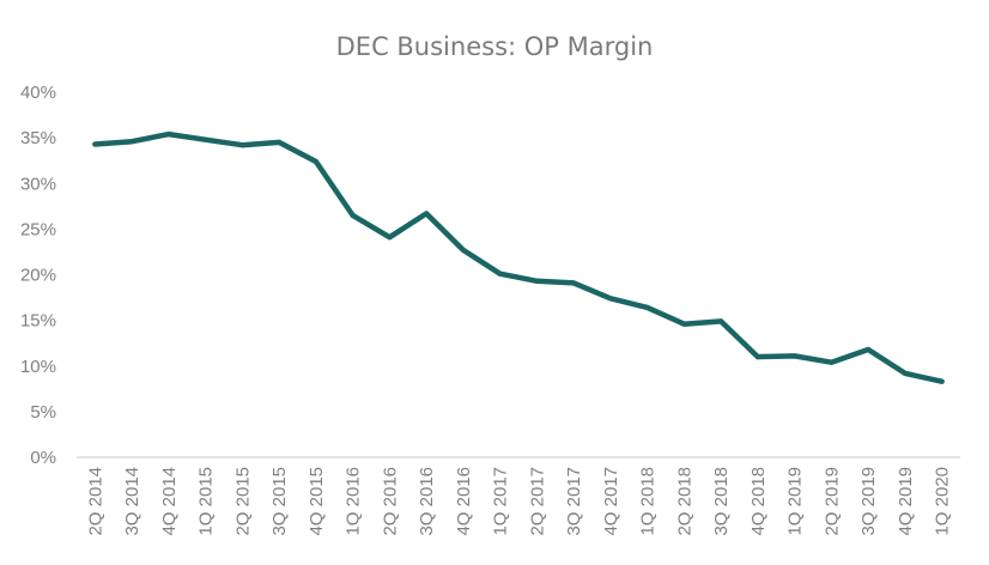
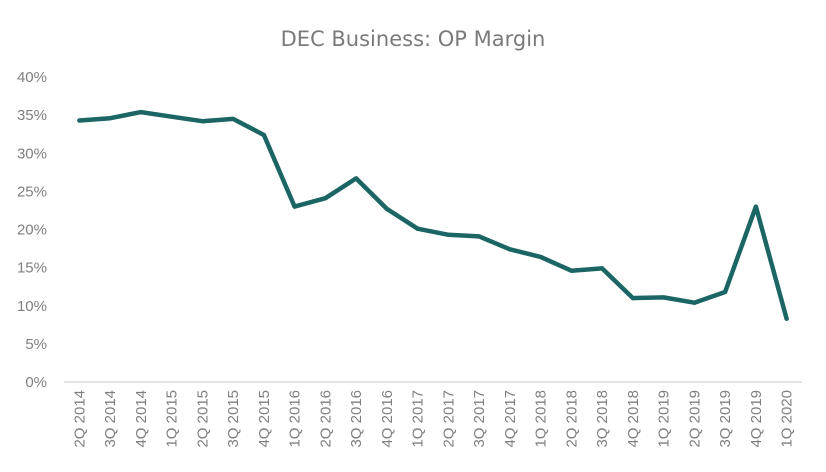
1Q 2016: 26% -> 23%
4Q 2019: 9% -> 23%
